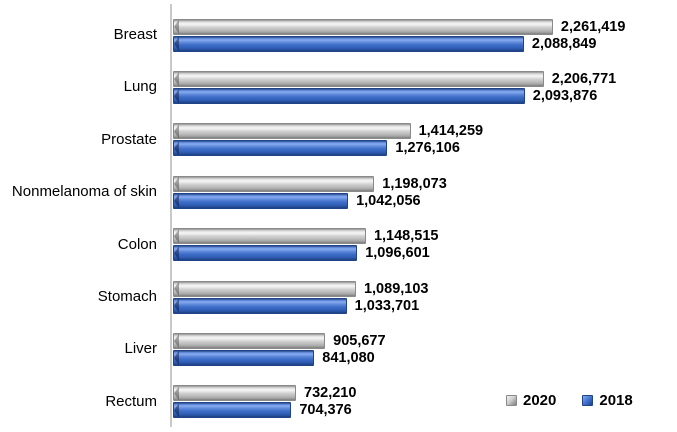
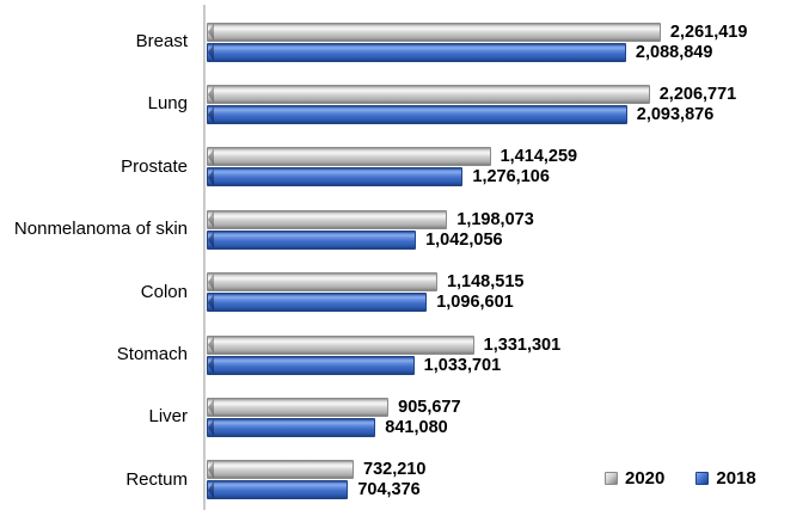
2020/Stomach: 1,089,103 -> 1,331,301
